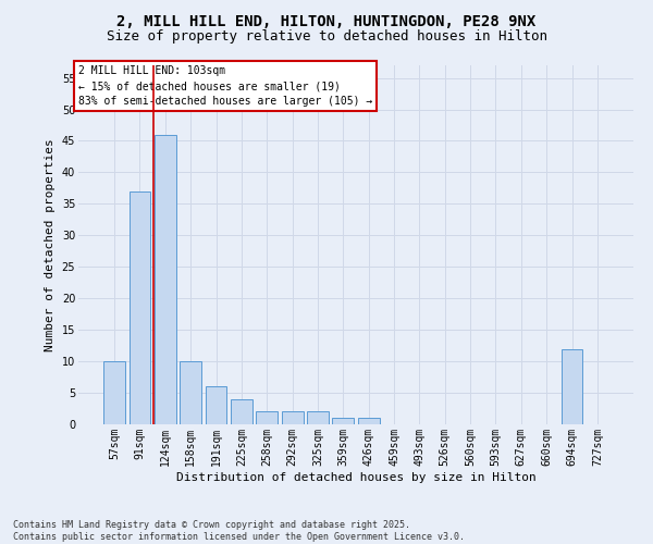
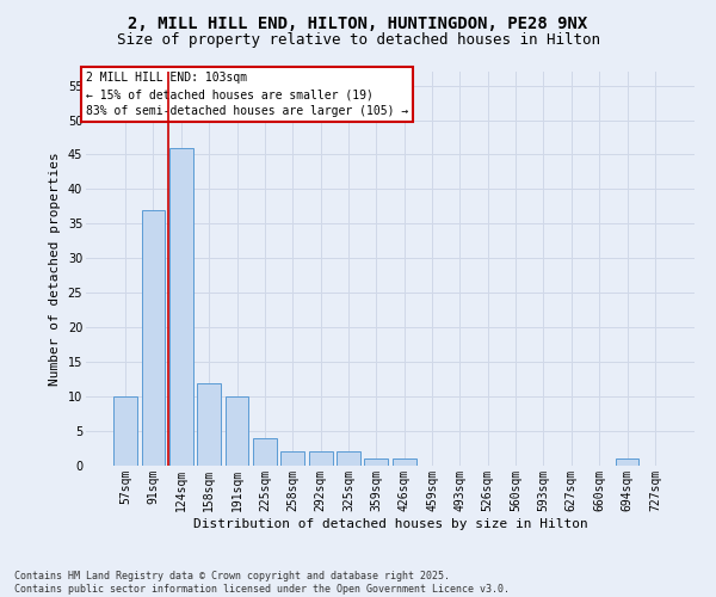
158sqm: 10 -> 12
191sqm: 6 -> 10
694sqm: 12 -> 1
